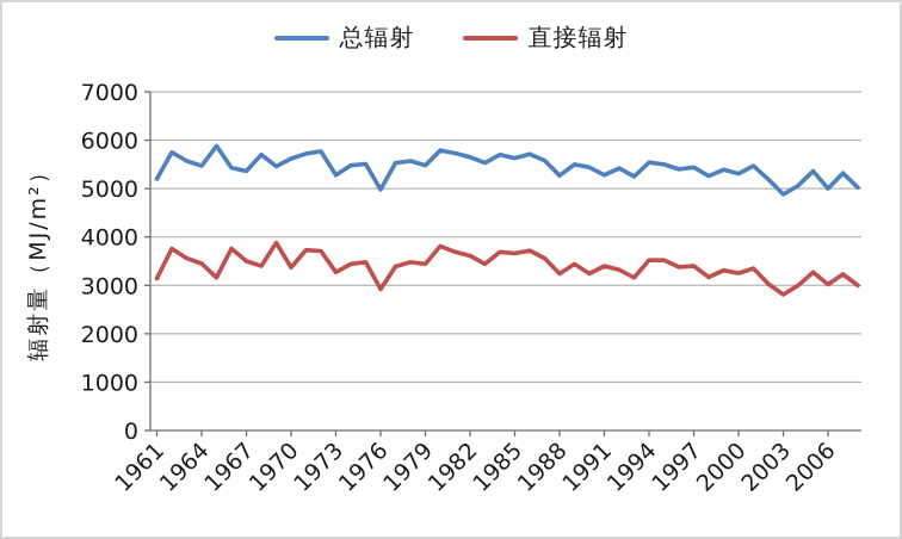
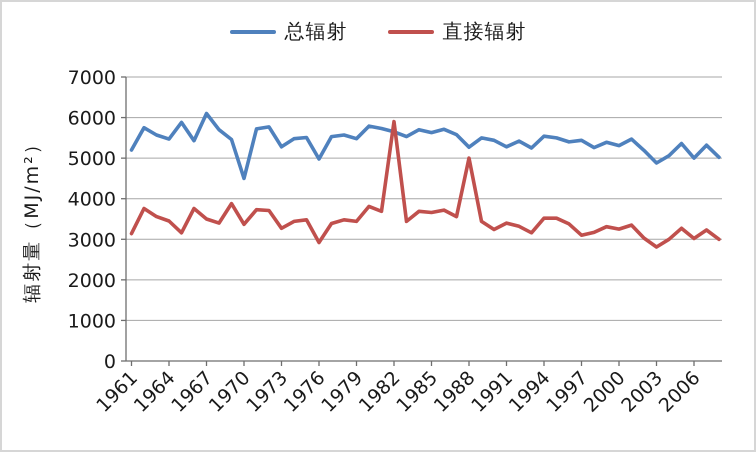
总辐射/1967: 5400 -> 6100
总辐射/1970: 5600 -> 4500
直接辐射/1982: 3600 -> 5900
直接辐射/1988: 3200 -> 5000
直接辐射/1997: 3400 -> 3100
